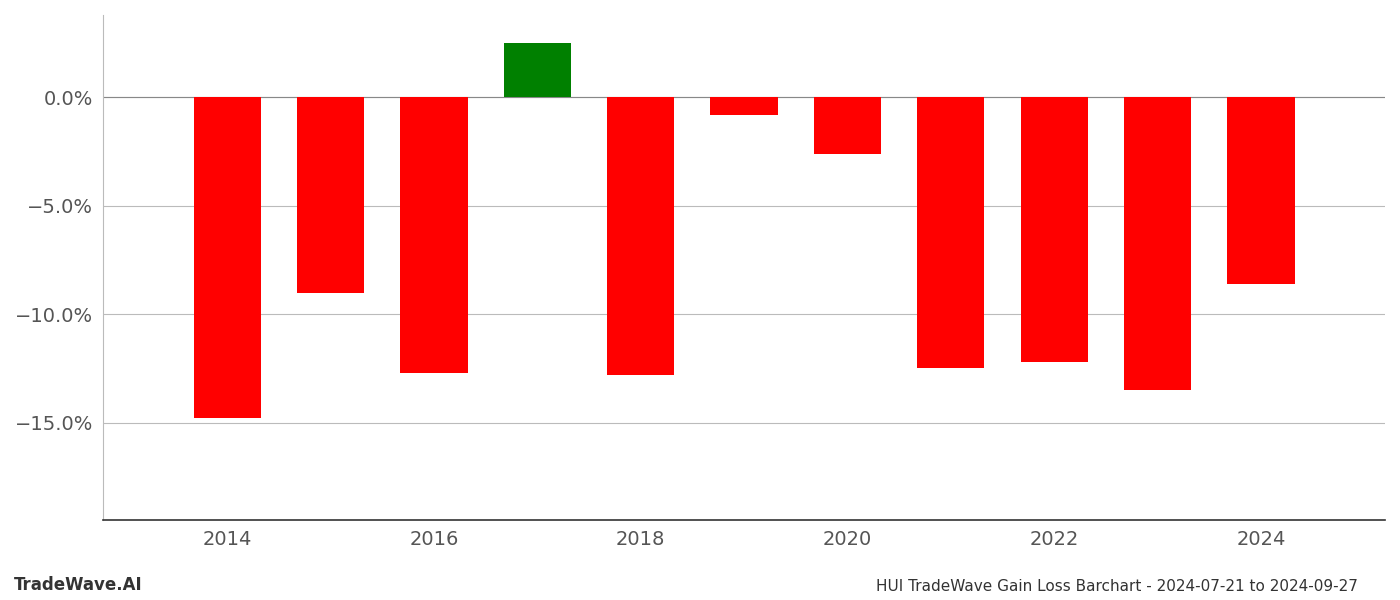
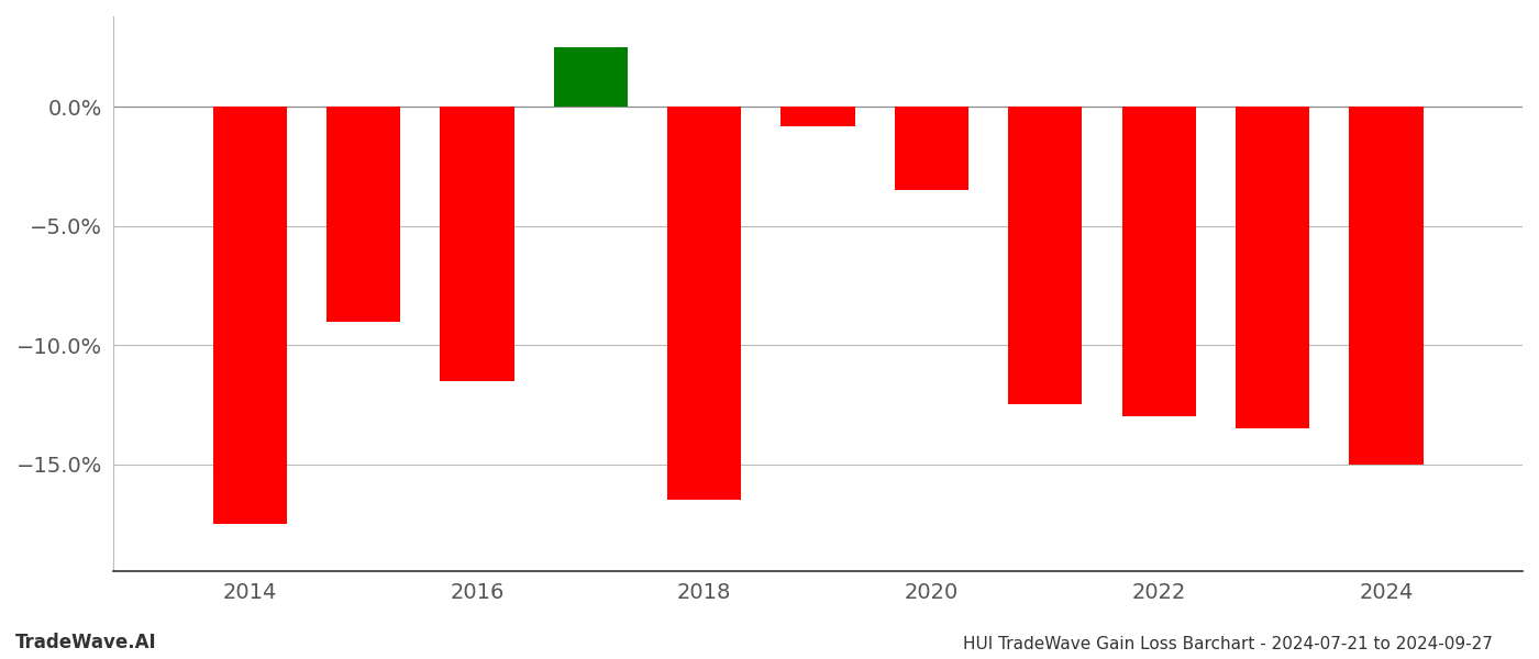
2014: -14.8% -> -17.5%
2016: -12.7% -> -11.5%
2018: -12.8% -> -16.5%
2020: -2.6% -> -3.5%
2022: -12.2% -> -13.0%
2024: -8.6% -> -15.0%
